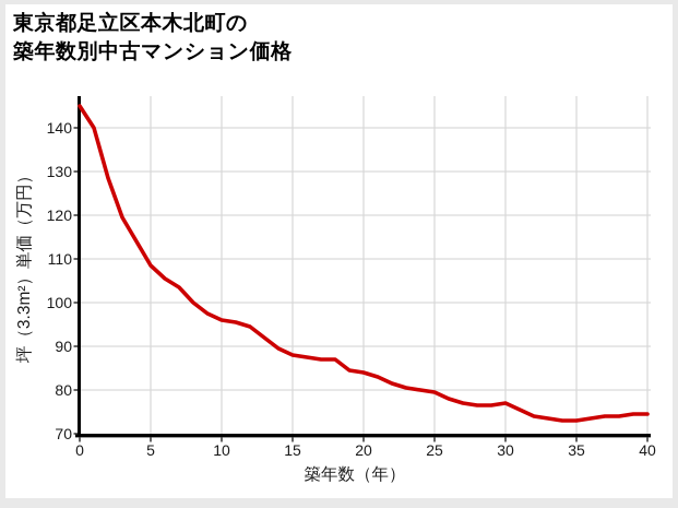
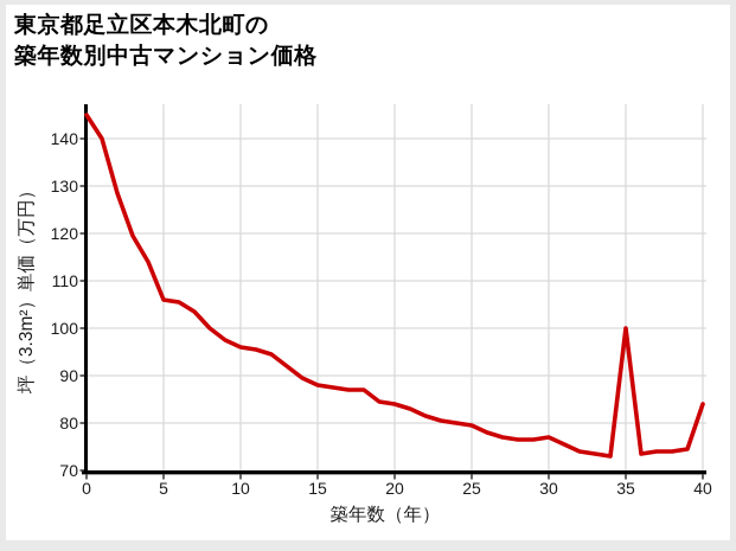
5: 108 -> 106
35: 73 -> 100
40: 74 -> 84
